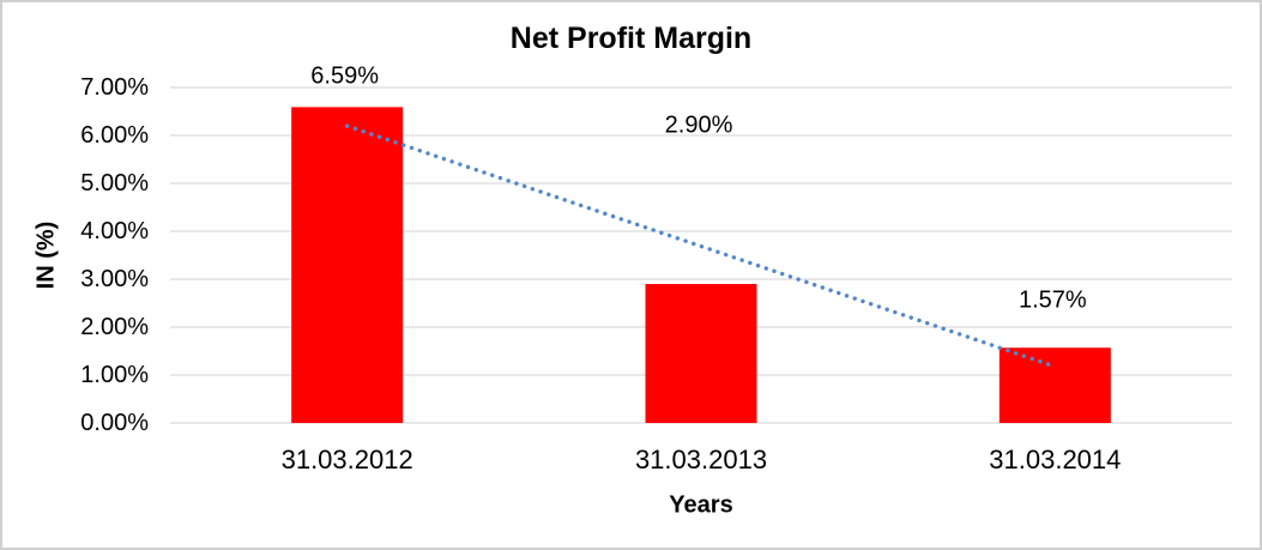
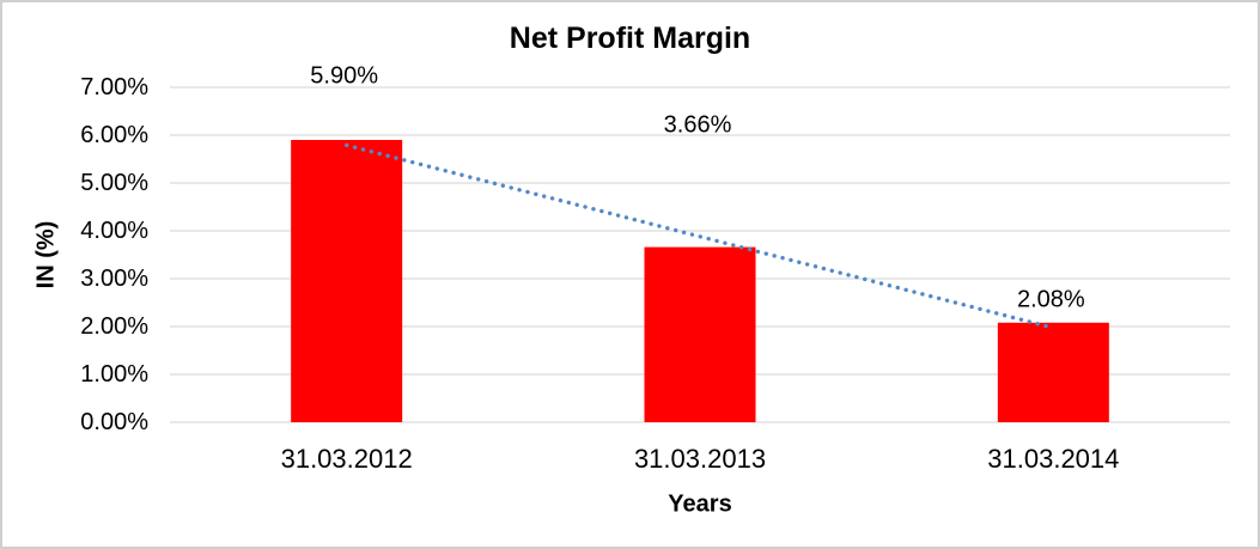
31.03.2012: 6.59% -> 5.90%
31.03.2013: 2.90% -> 3.66%
31.03.2014: 1.57% -> 2.08%
